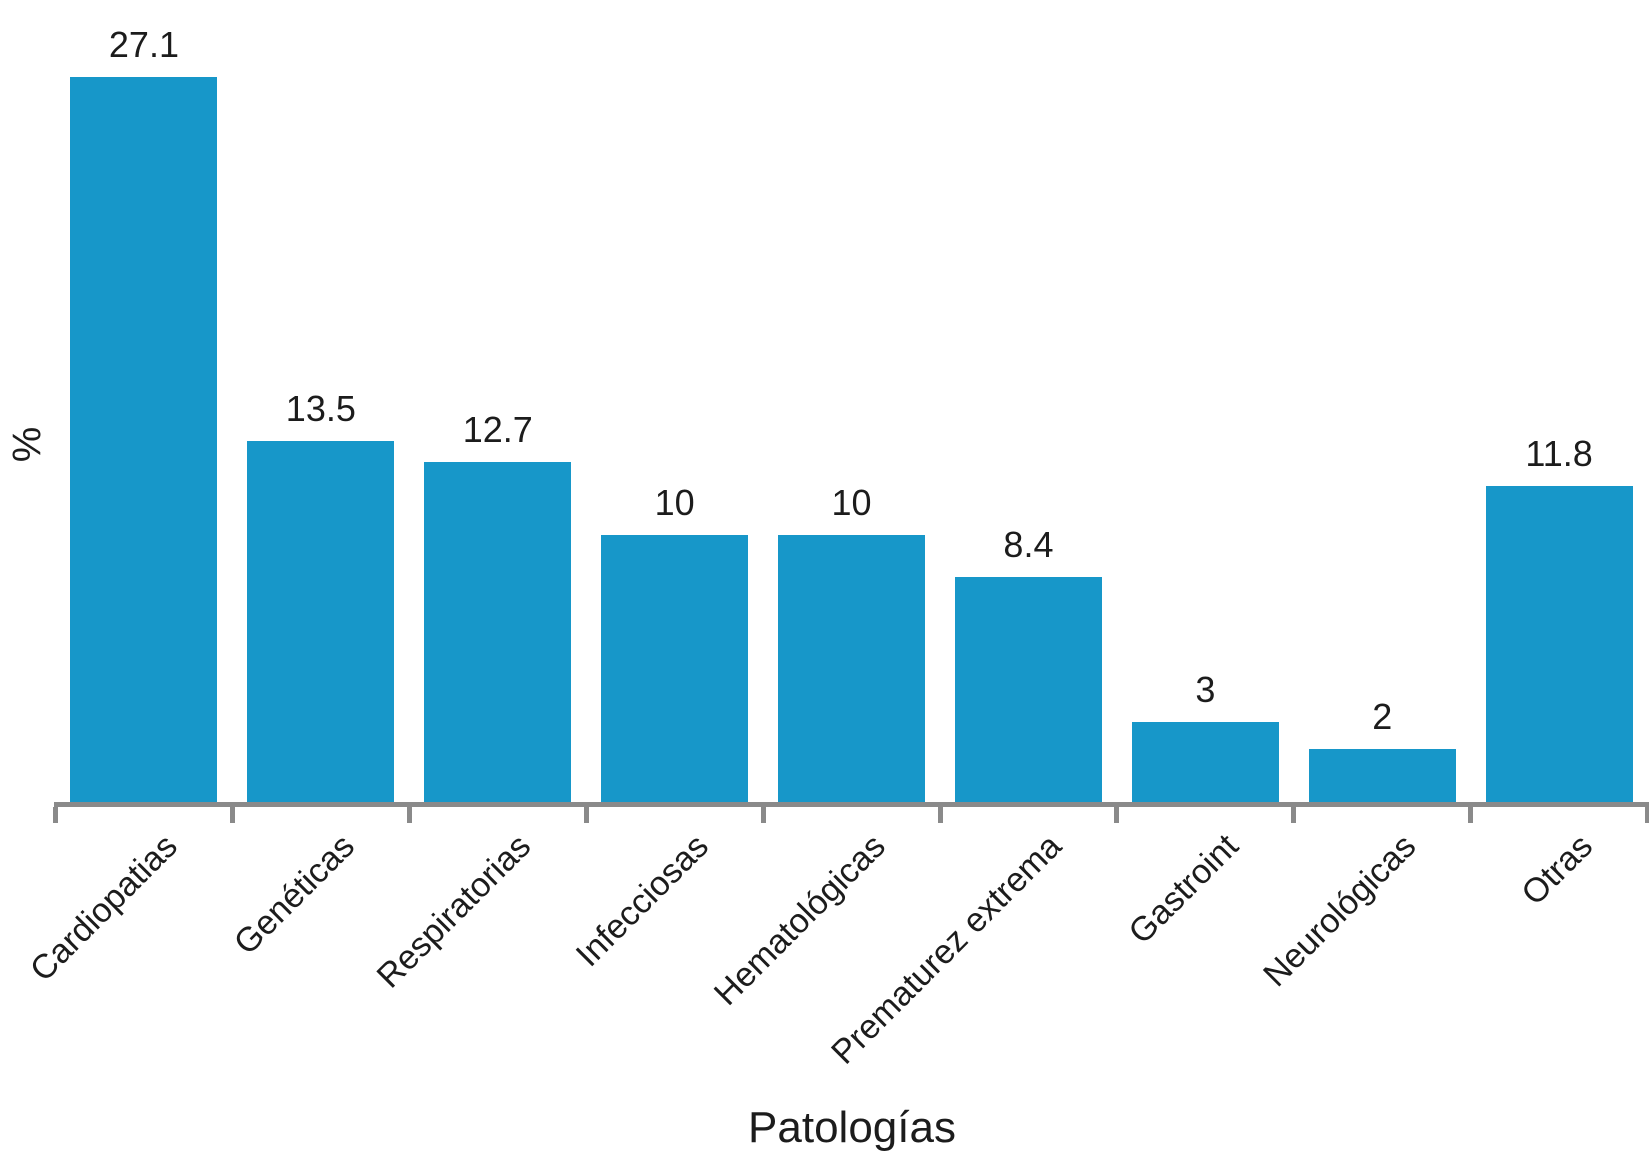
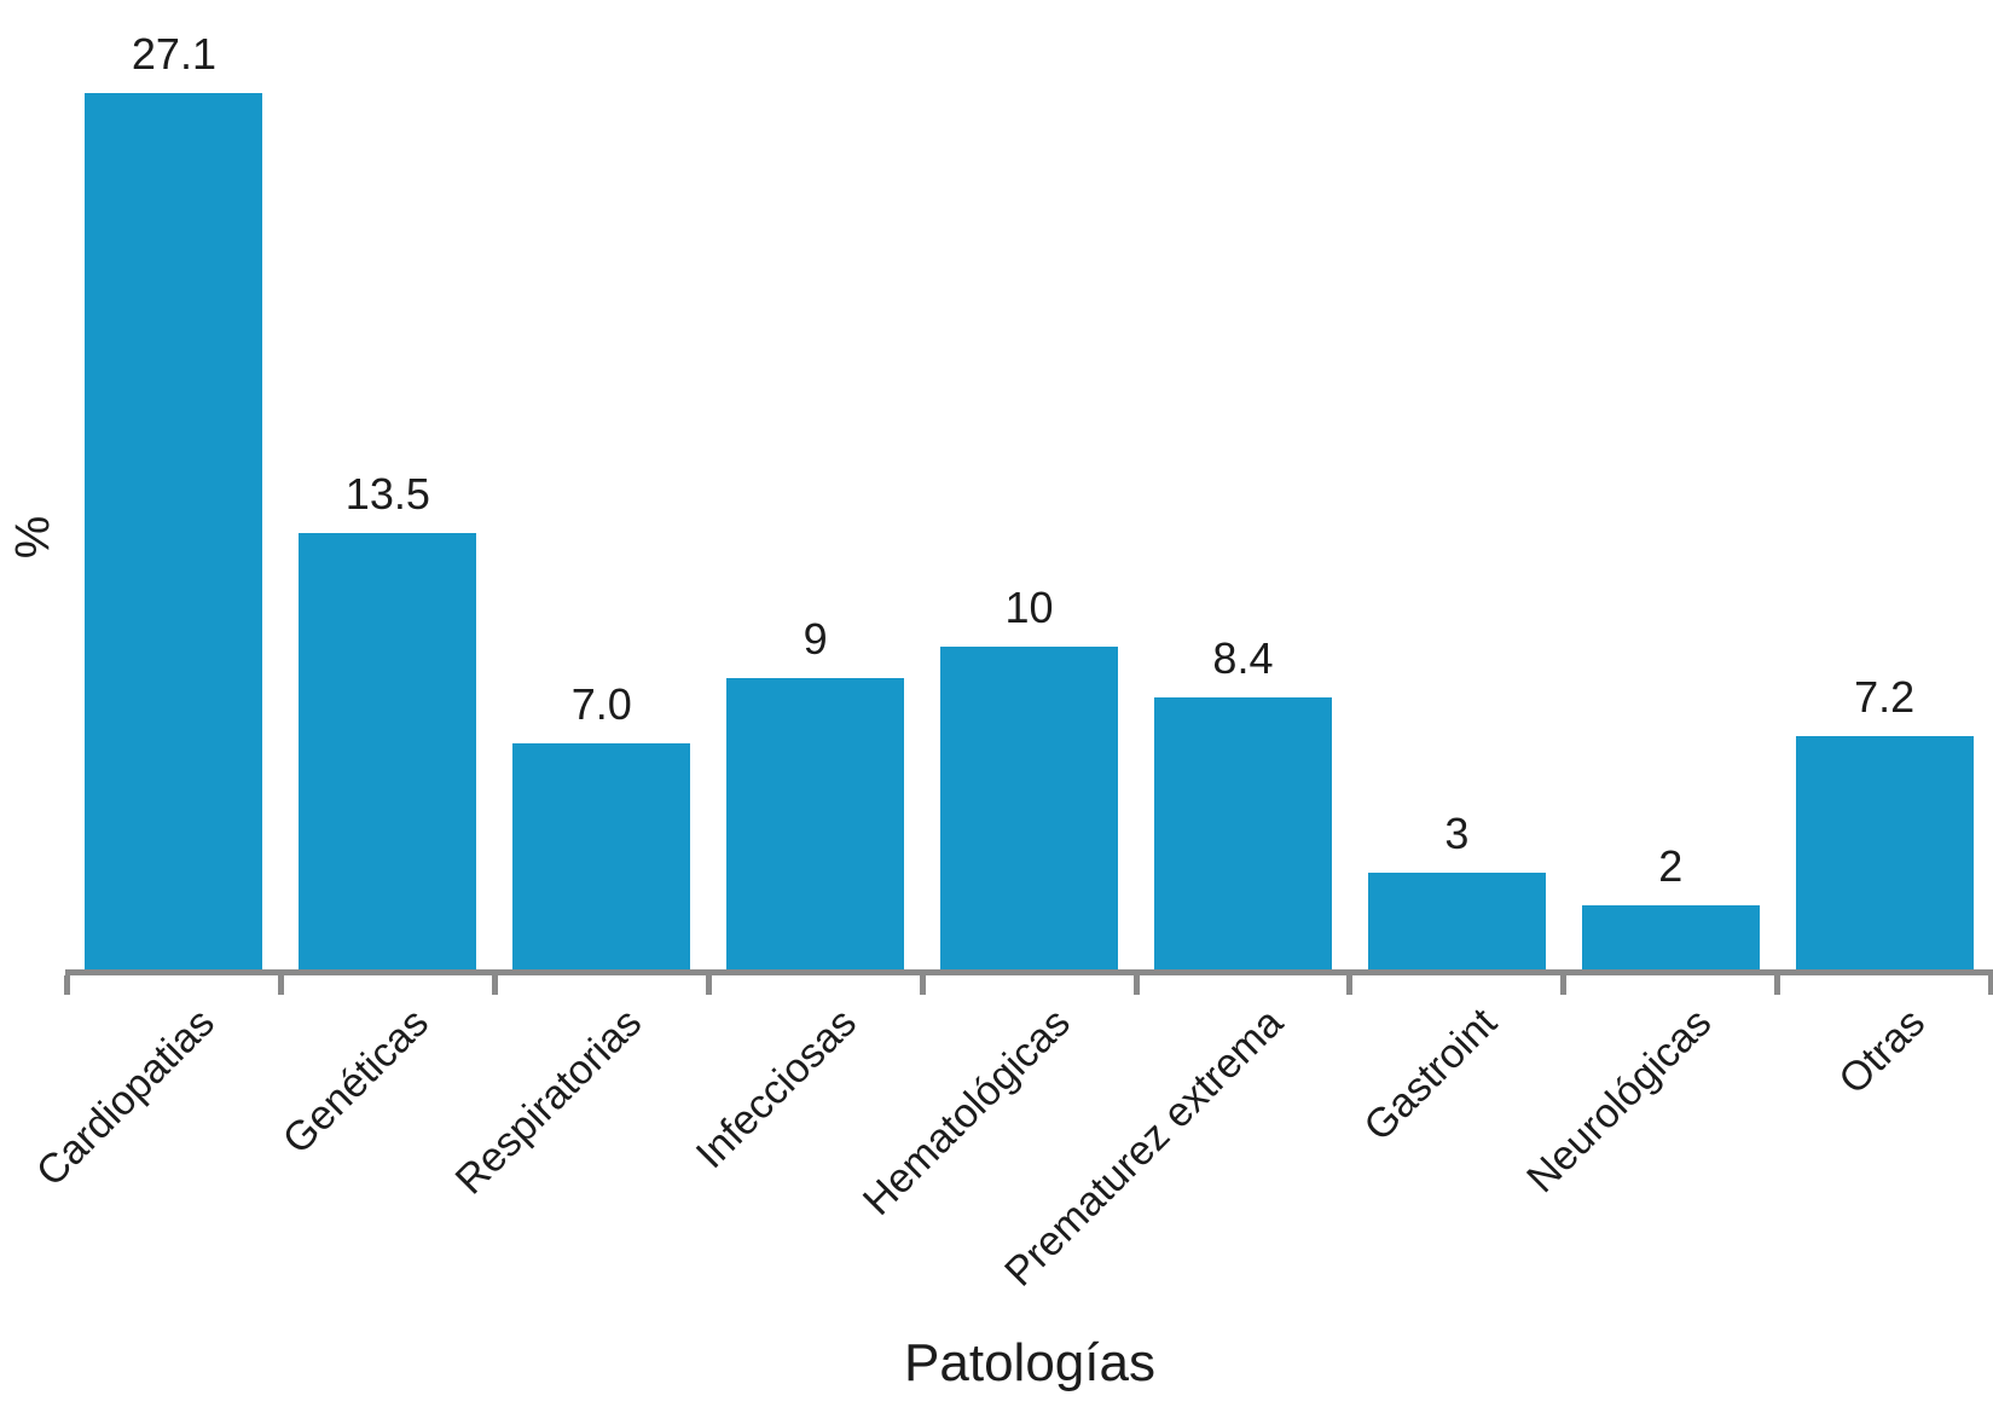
Respiratorias: 12.7 -> 7.0
Infecciosas: 10 -> 9
Otras: 11.8 -> 7.2
